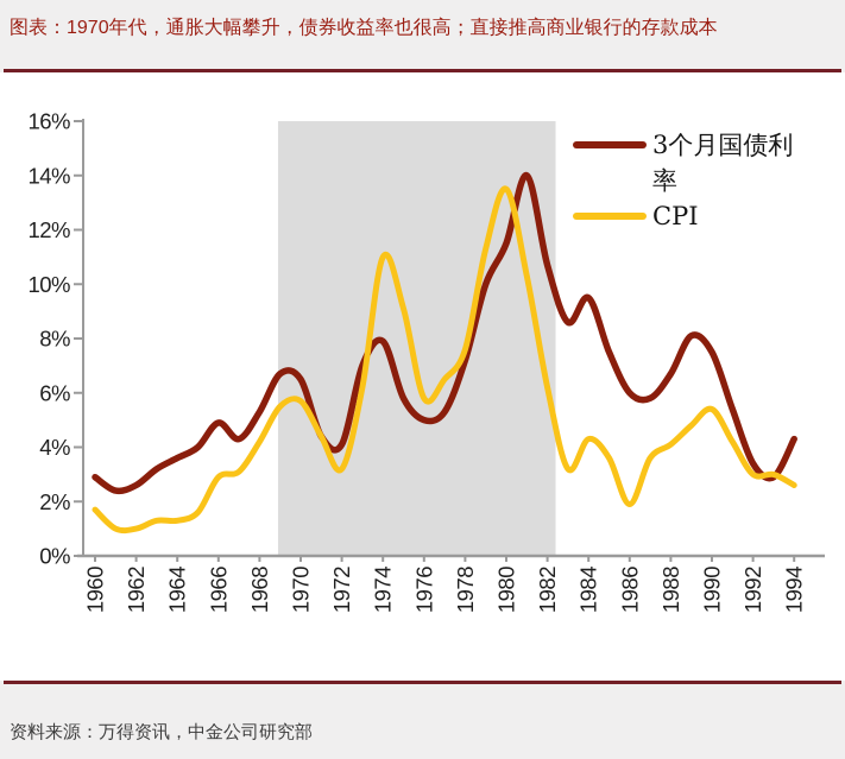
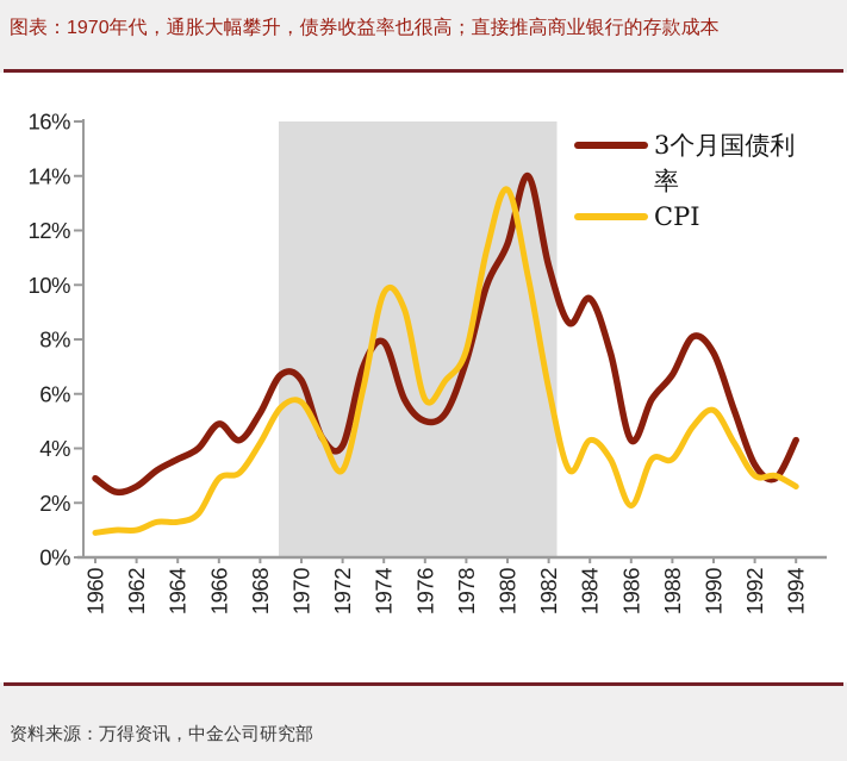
CPI/1960: 1.7% -> 0.9%
CPI/1974: 11.0% -> 9.7%
3个月国债利率/1986: 6.0% -> 4.3%
CPI/1988: 4.1% -> 3.6%
